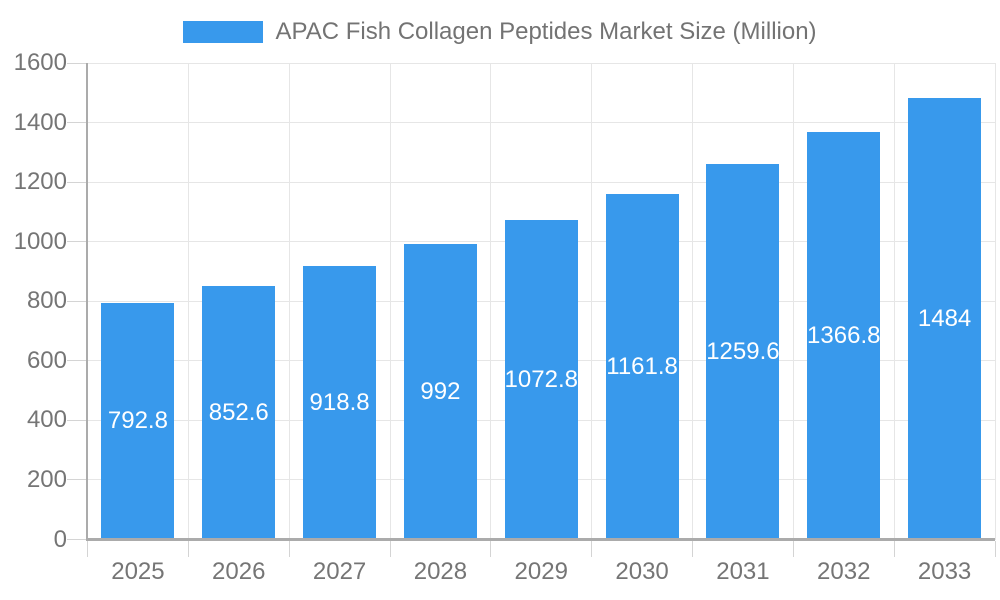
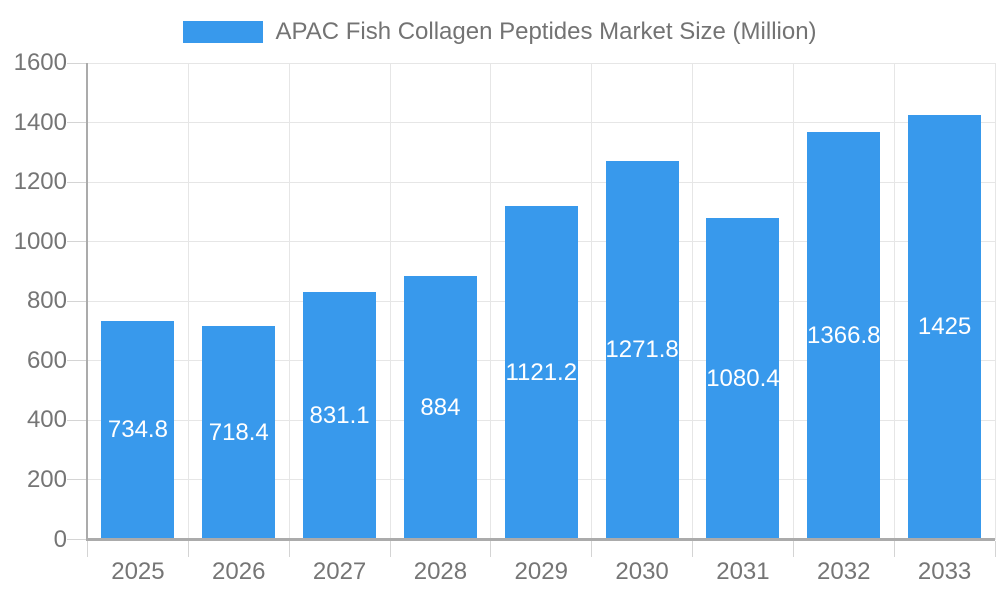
2025: 792.8 -> 734.8
2026: 852.6 -> 718.4
2027: 918.8 -> 831.1
2028: 992 -> 884
2029: 1072.8 -> 1121.2
2030: 1161.8 -> 1271.8
2031: 1259.6 -> 1080.4
2033: 1484 -> 1425
